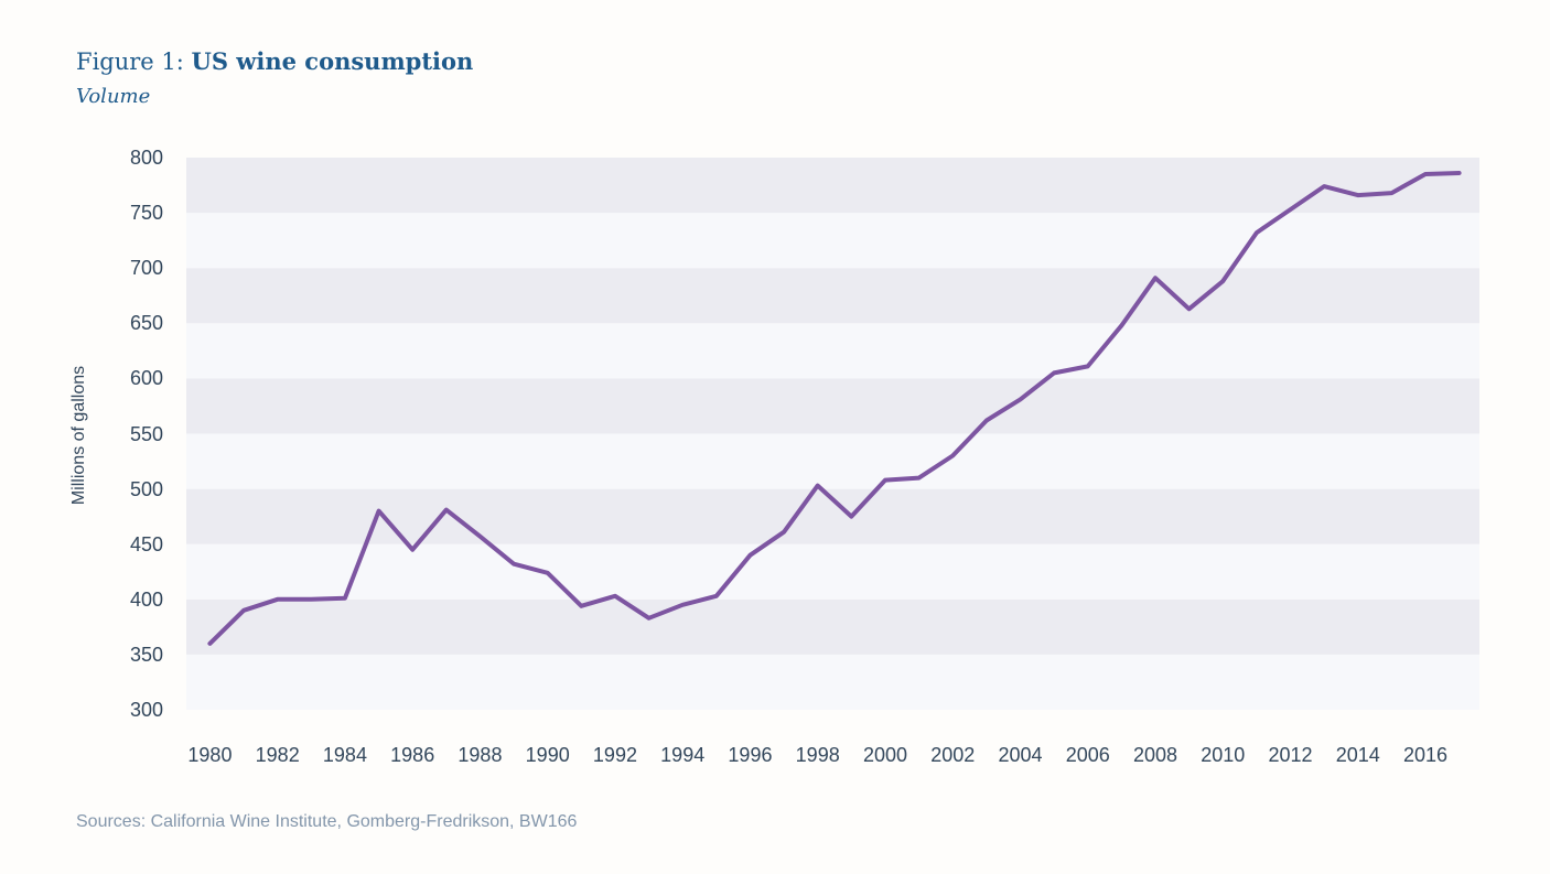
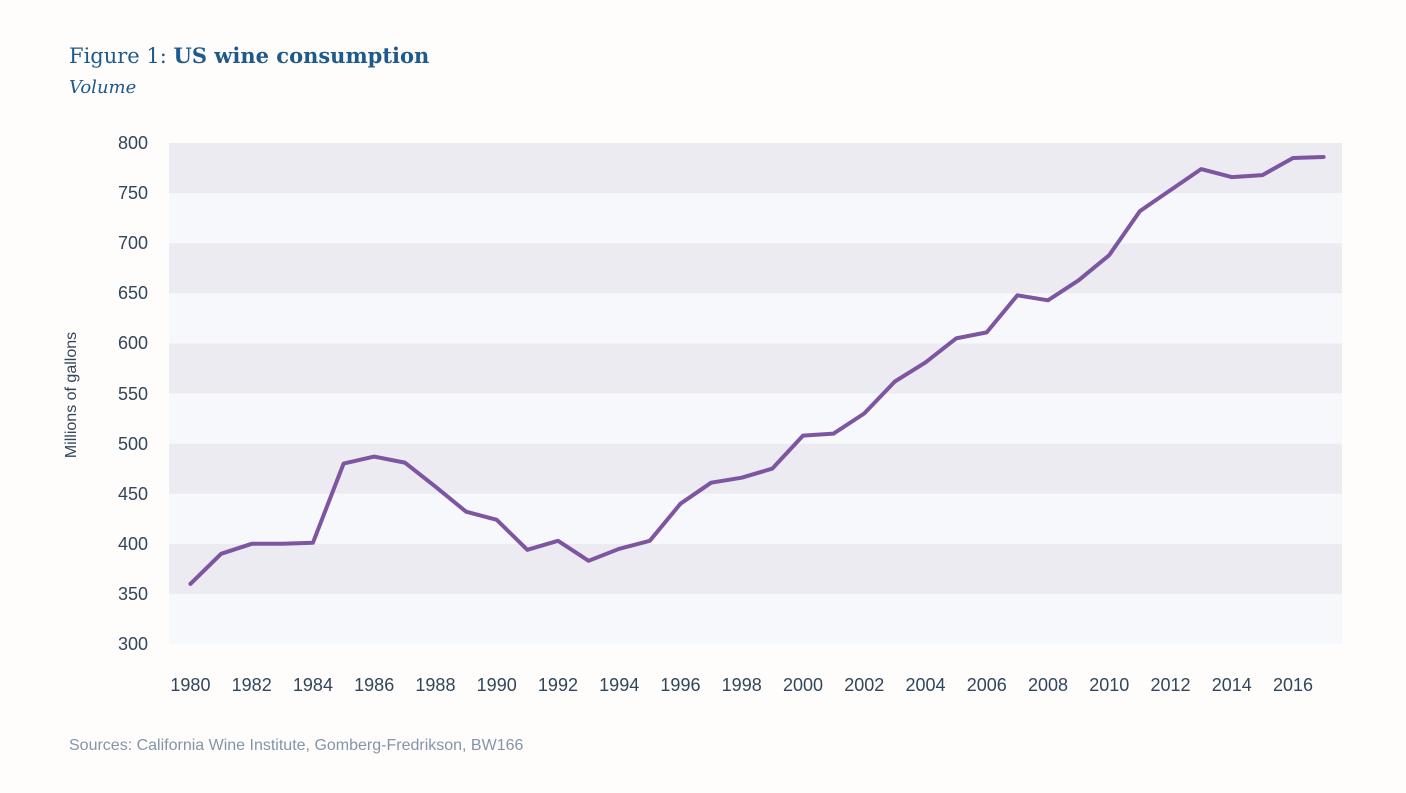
1986: 445 -> 487
1998: 503 -> 466
2008: 691 -> 643
